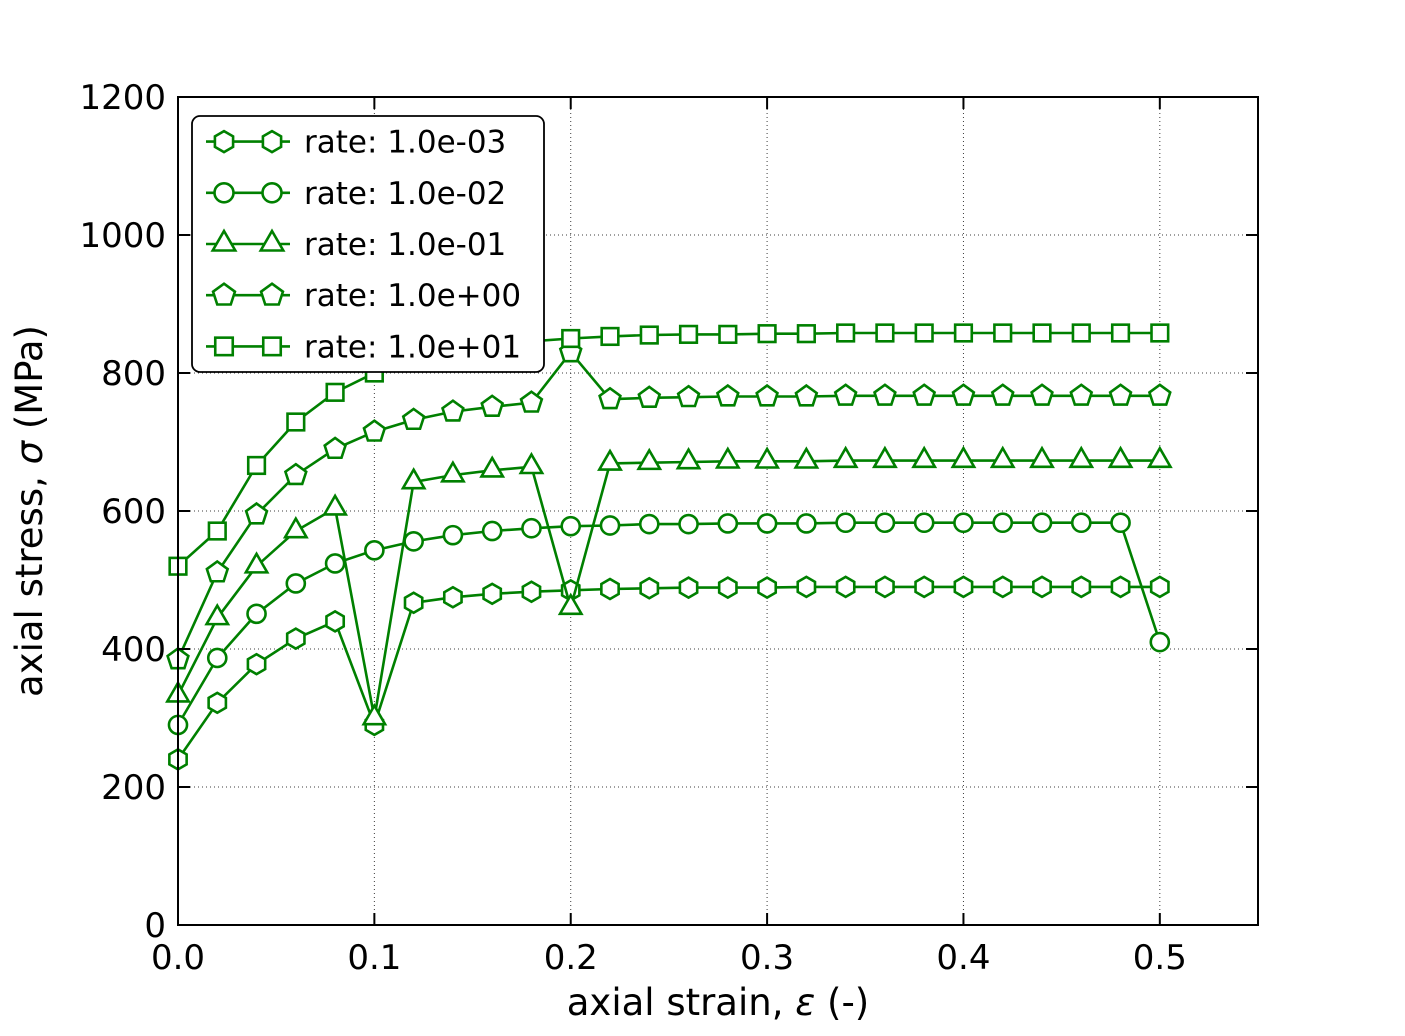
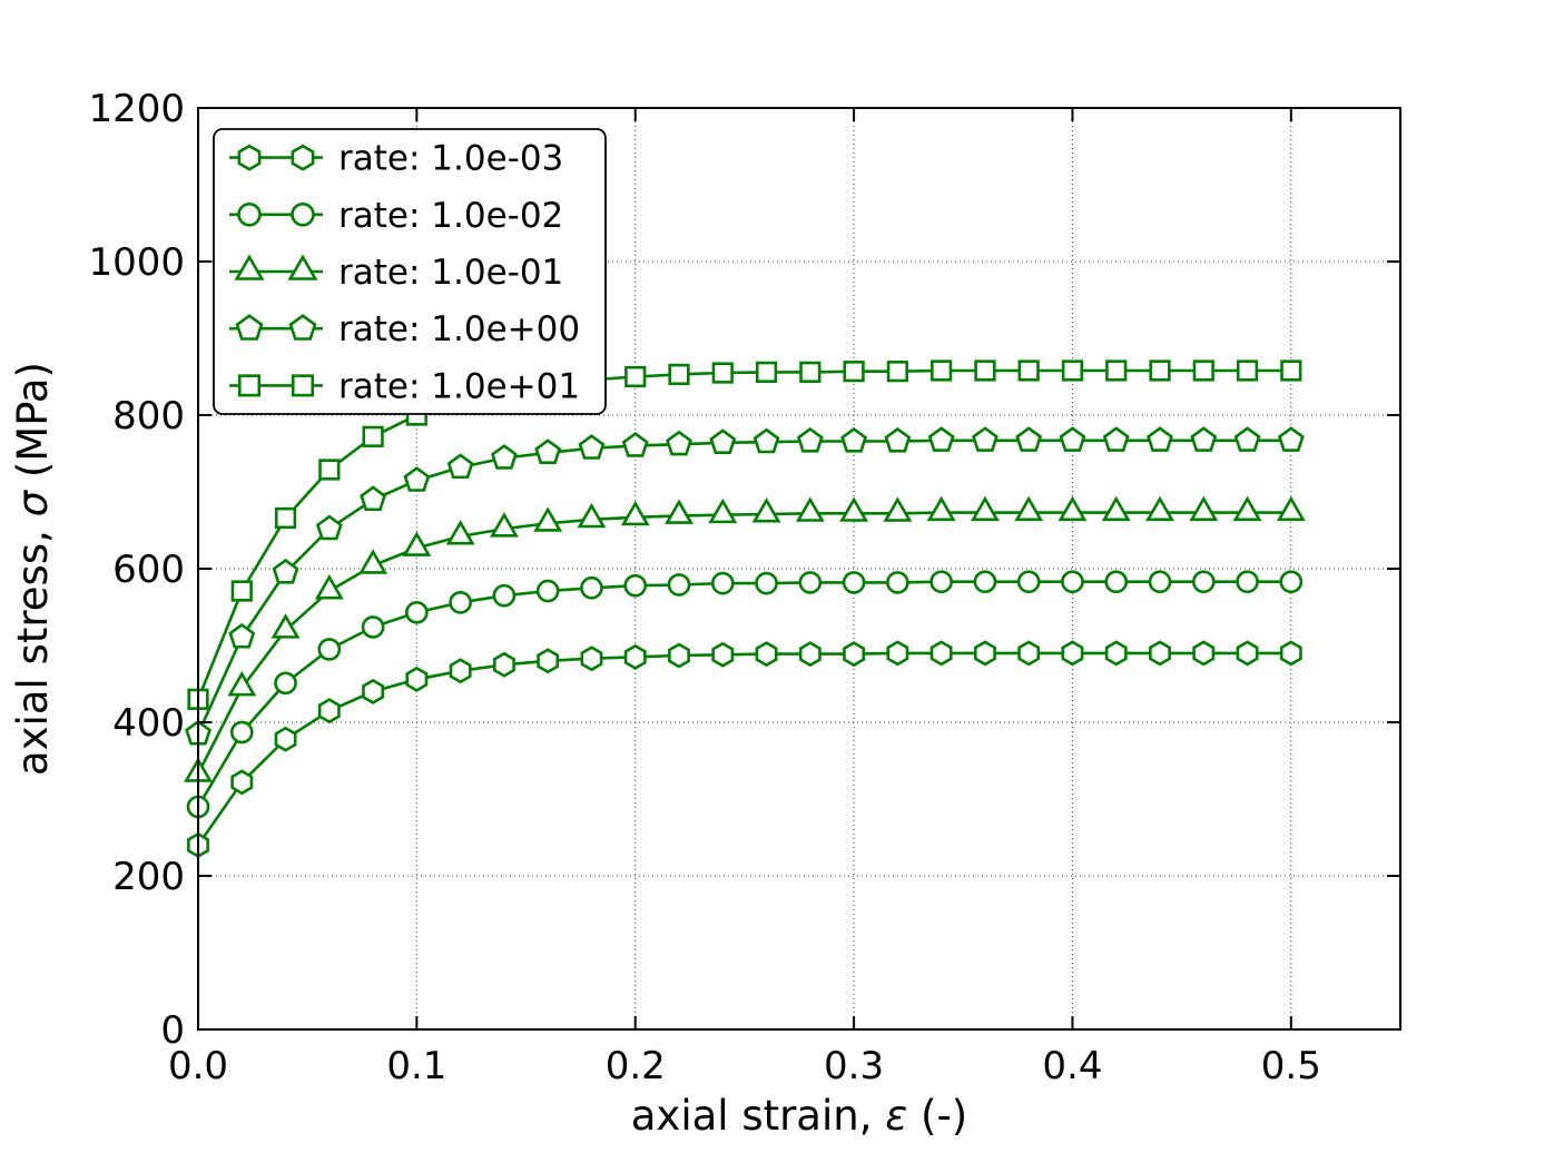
rate: 1.0e+01/0: 520 -> 430
rate: 1.0e-03/0.1: 290 -> 460
rate: 1.0e-01/0.1: 300 -> 630
rate: 1.0e-01/0.2: 460 -> 670
rate: 1.0e+00/0.2: 830 -> 760
rate: 1.0e-02/0.5: 410 -> 580
